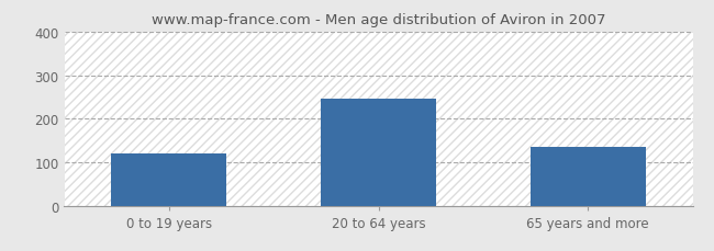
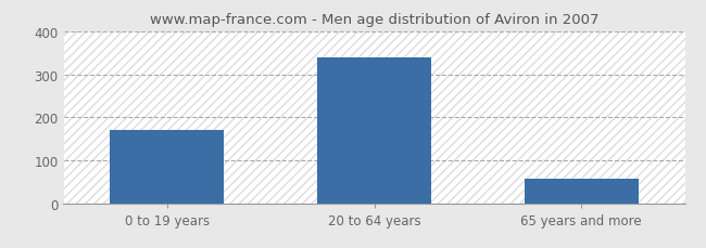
0 to 19 years: 120 -> 170
20 to 64 years: 245 -> 338
65 years and more: 135 -> 58
